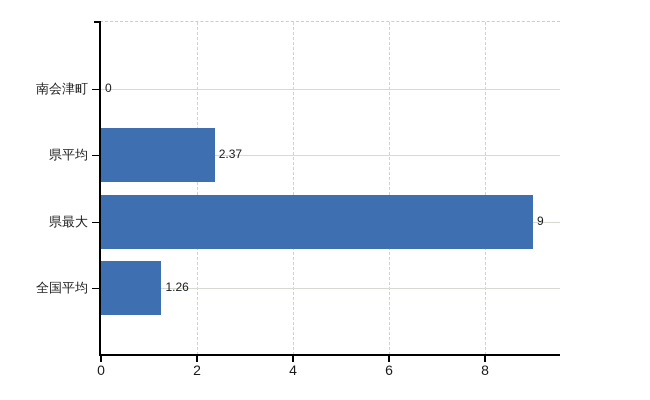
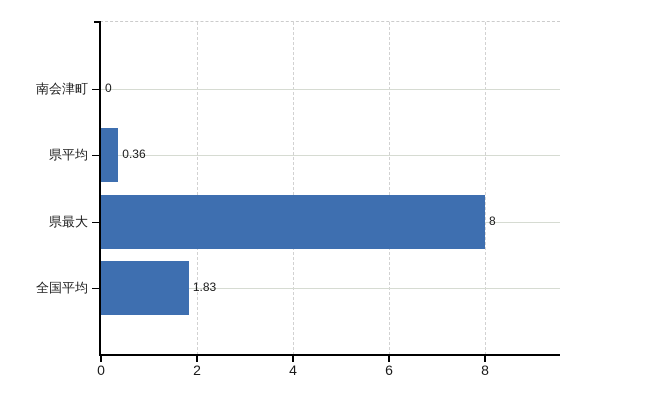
県平均: 2.37 -> 0.36
県最大: 9 -> 8
全国平均: 1.26 -> 1.83
